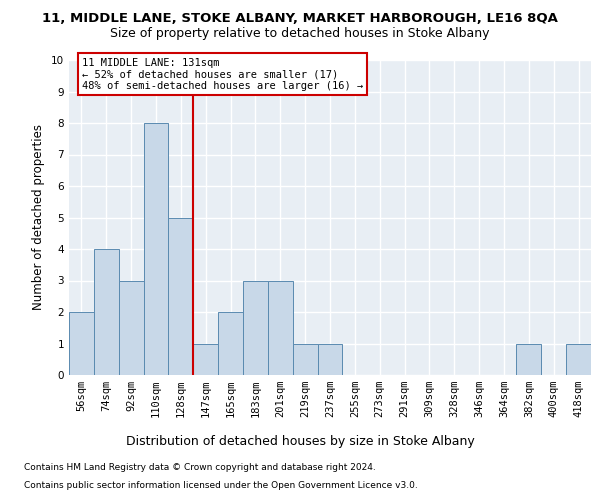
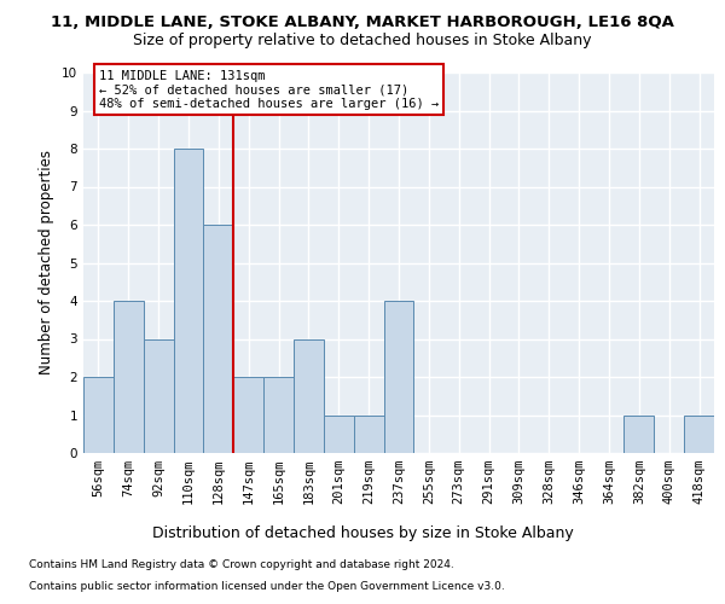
128sqm: 5 -> 6
147sqm: 1 -> 2
201sqm: 3 -> 1
237sqm: 1 -> 4
